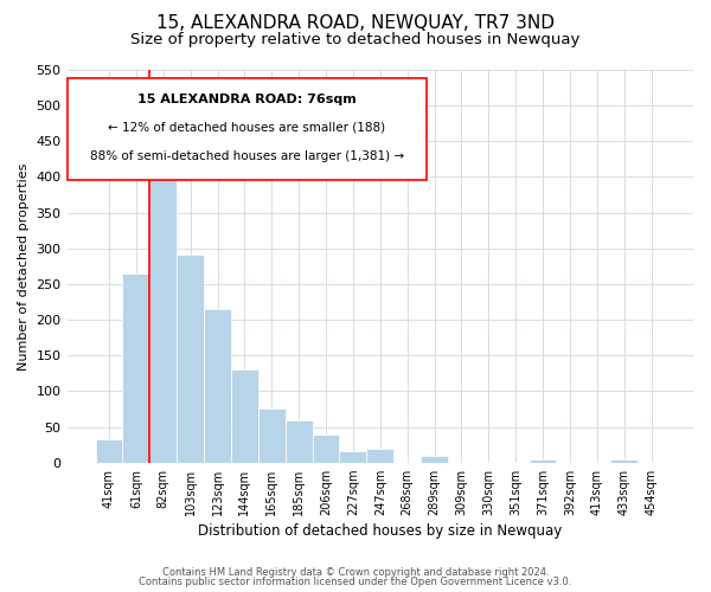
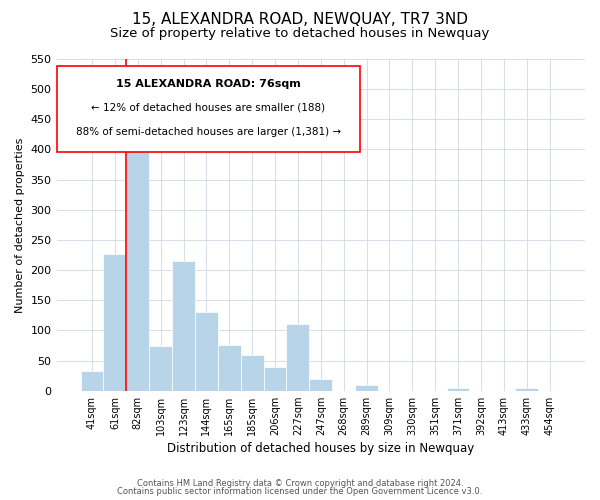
61sqm: 265 -> 226
103sqm: 292 -> 74
227sqm: 16 -> 110
